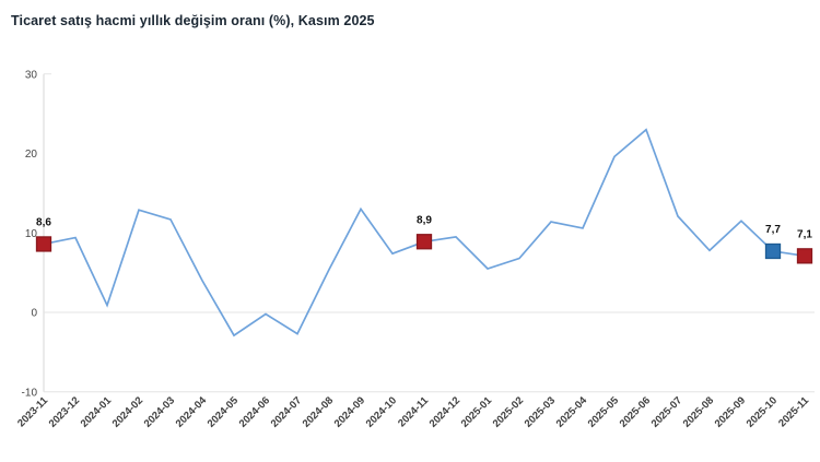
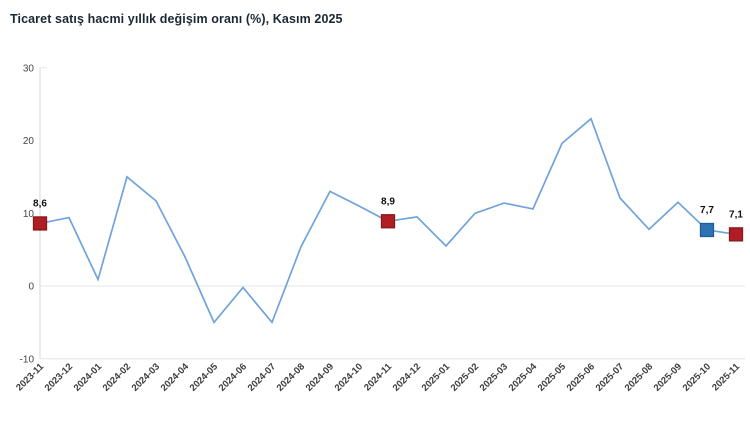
2024-02: 13 -> 15
2024-05: -3 -> -5
2024-07: -3 -> -5
2024-10: 7 -> 11
2025-02: 7 -> 10
